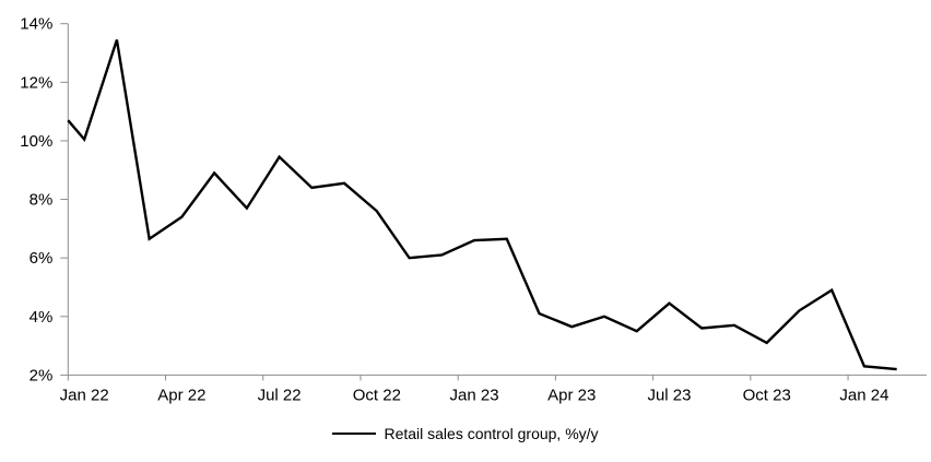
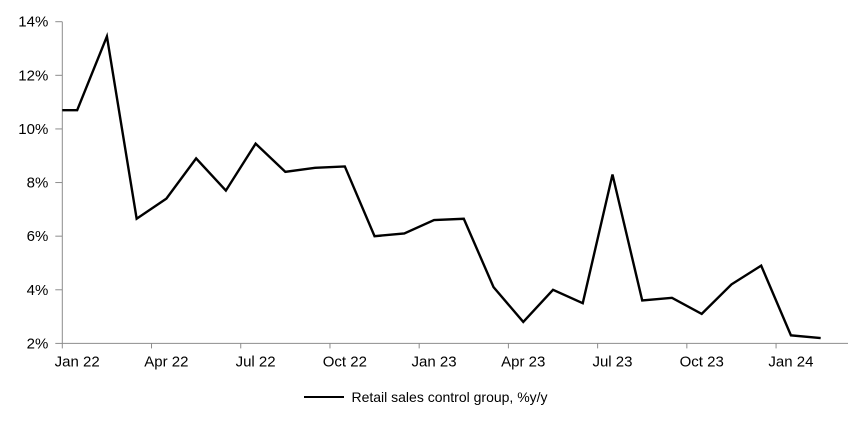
Jan 22: 10.1% -> 10.7%
Oct 22: 7.6% -> 8.6%
Apr 23: 3.6% -> 2.8%
Jul 23: 4.5% -> 8.3%
